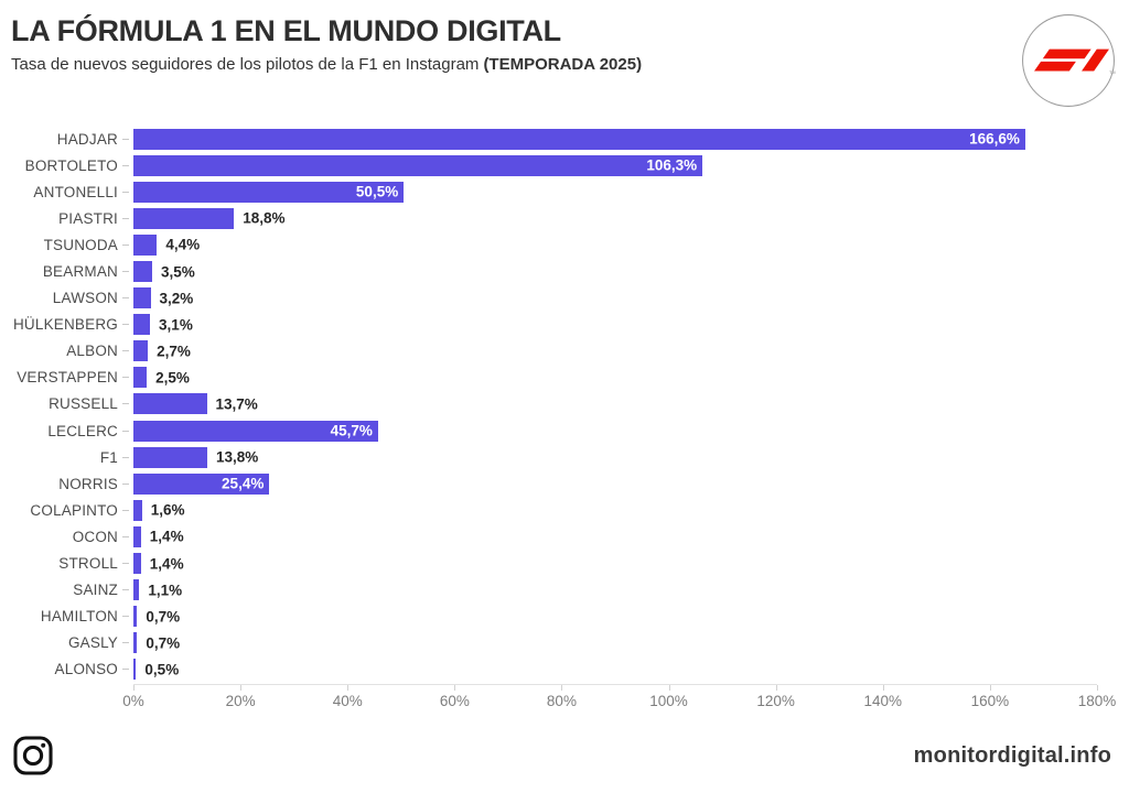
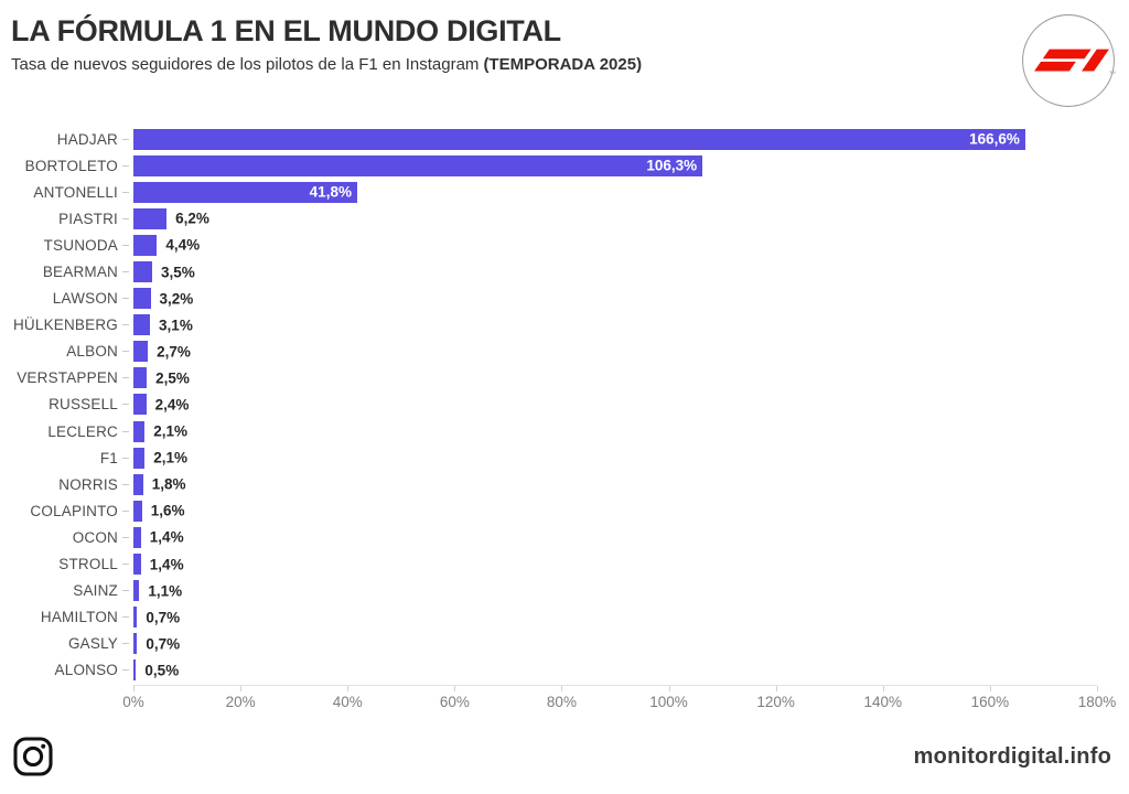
ANTONELLI: 50,5% -> 41,8%
PIASTRI: 18,8% -> 6,2%
RUSSELL: 13,7% -> 2,4%
LECLERC: 45,7% -> 2,1%
F1: 13,8% -> 2,1%
NORRIS: 25,4% -> 1,8%
